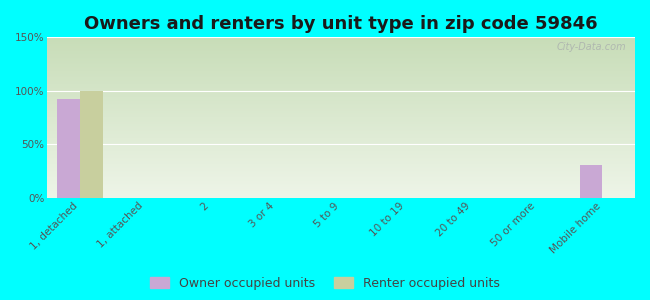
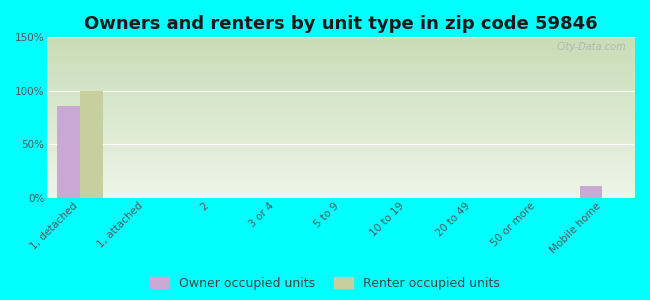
Owner occupied units/1, detached: 92% -> 86%
Owner occupied units/Mobile home: 31% -> 11%
